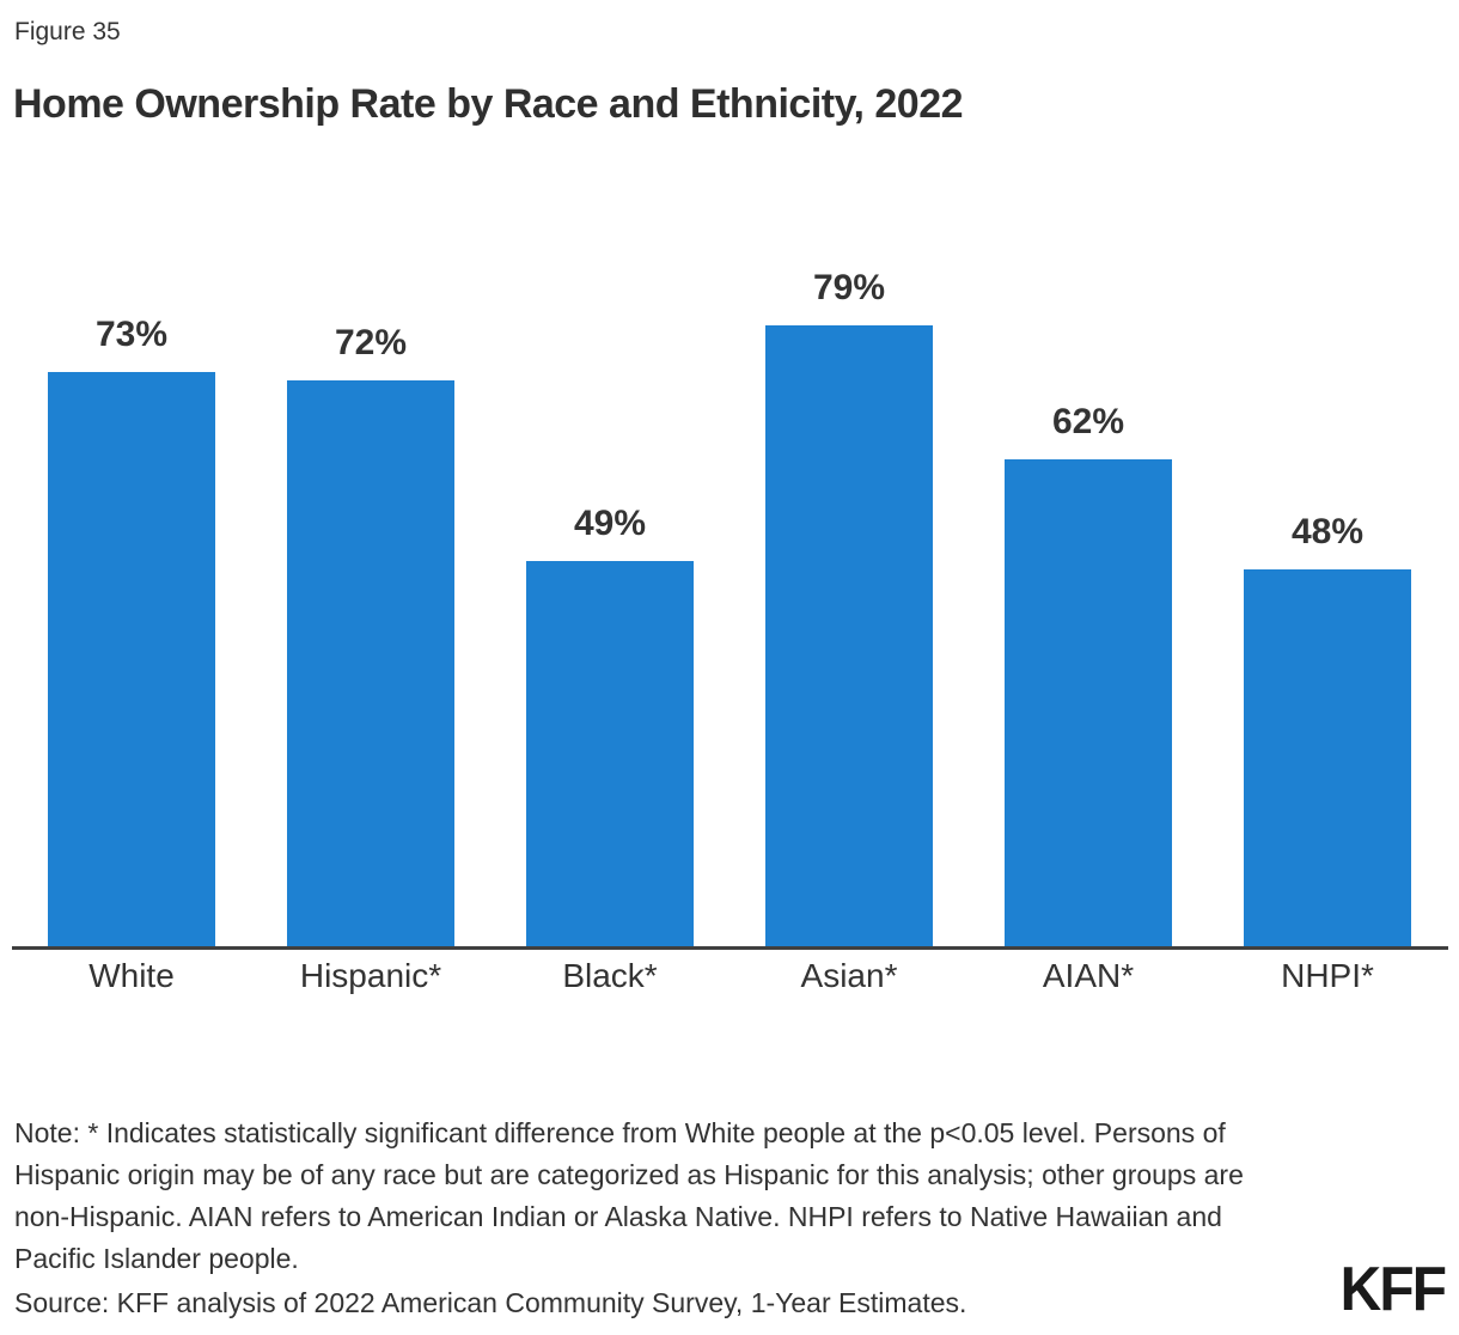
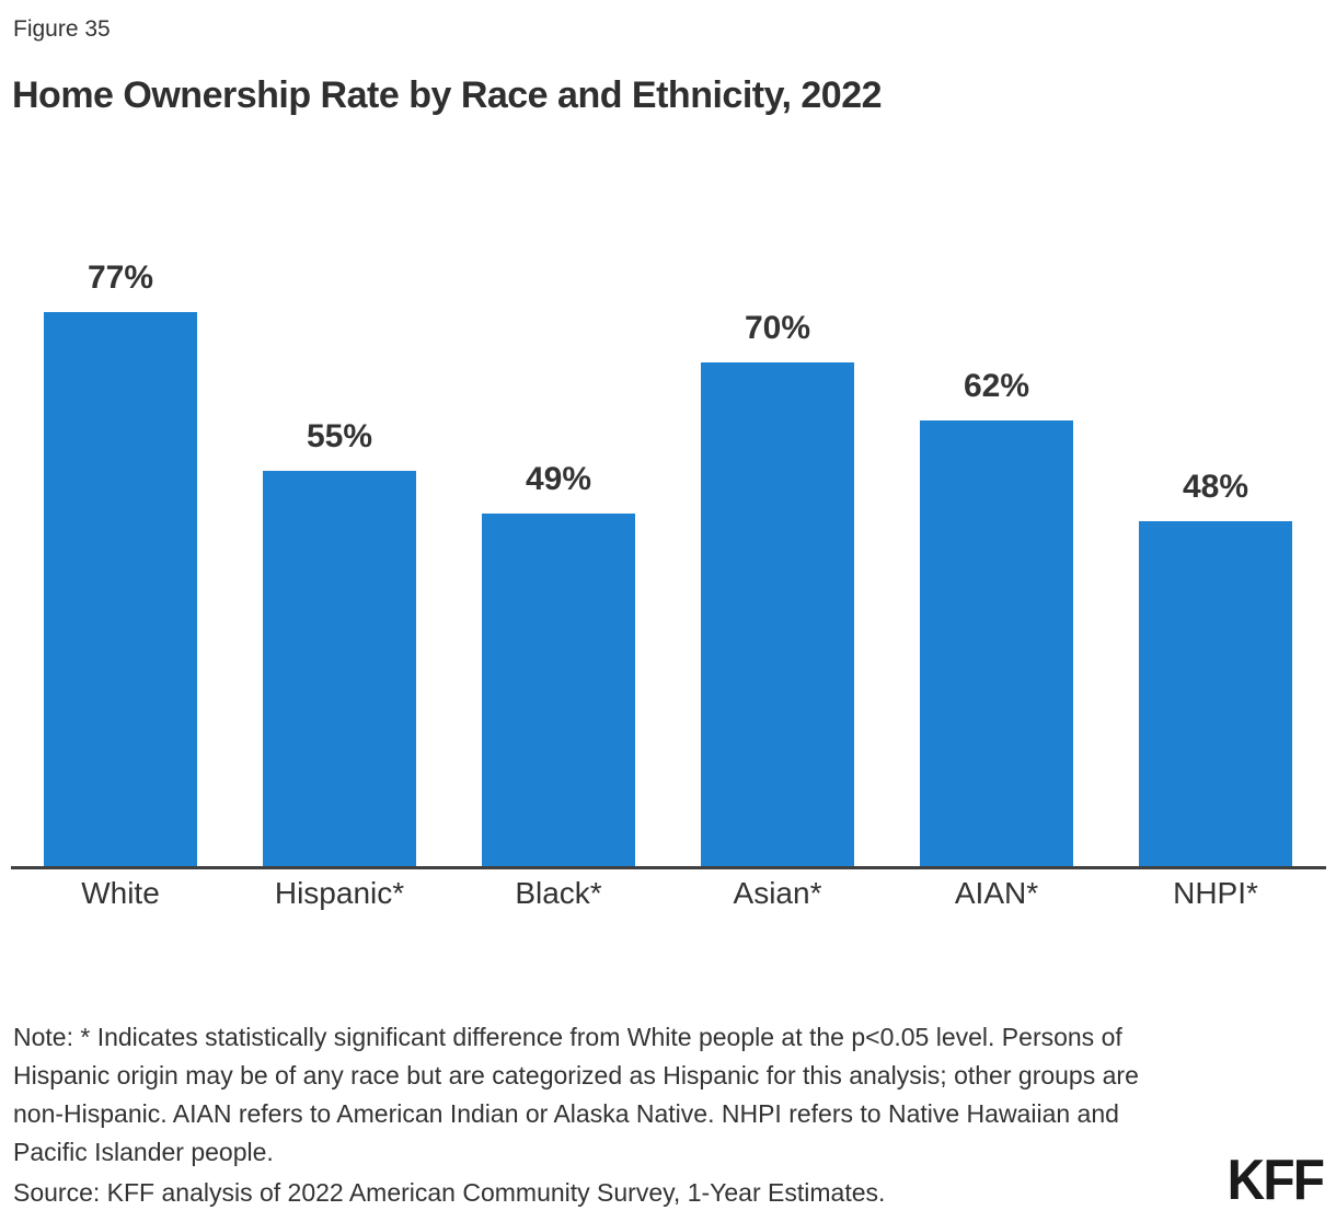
White: 73% -> 77%
Hispanic*: 72% -> 55%
Asian*: 79% -> 70%
